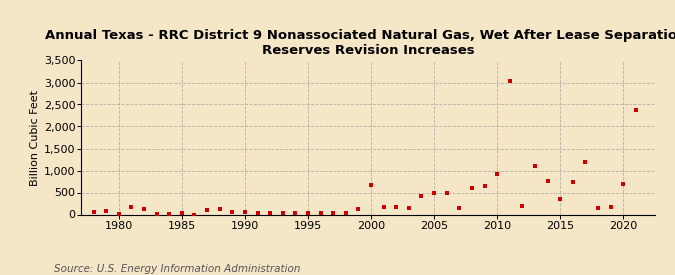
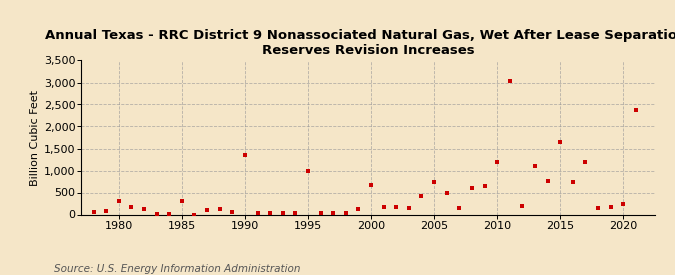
1980: 10 -> 300
1985: 20 -> 300
1990: 50 -> 1,350
1995: 40 -> 1,000
2005: 490 -> 750
2010: 920 -> 1,200
2015: 350 -> 1,650
2020: 700 -> 250
